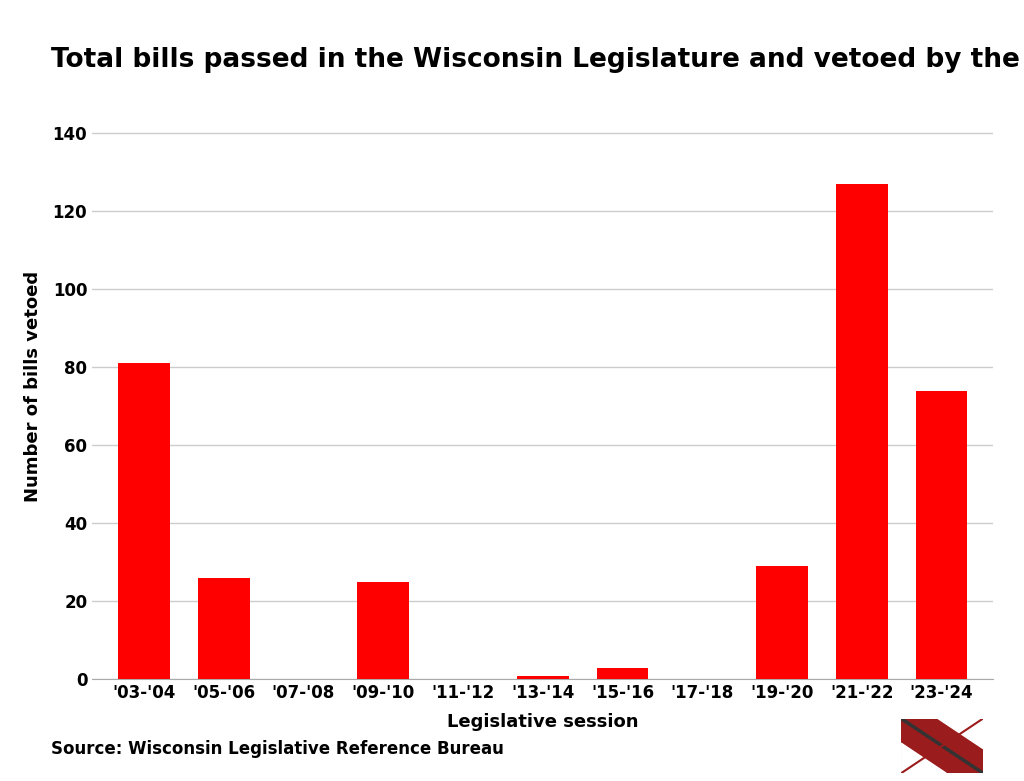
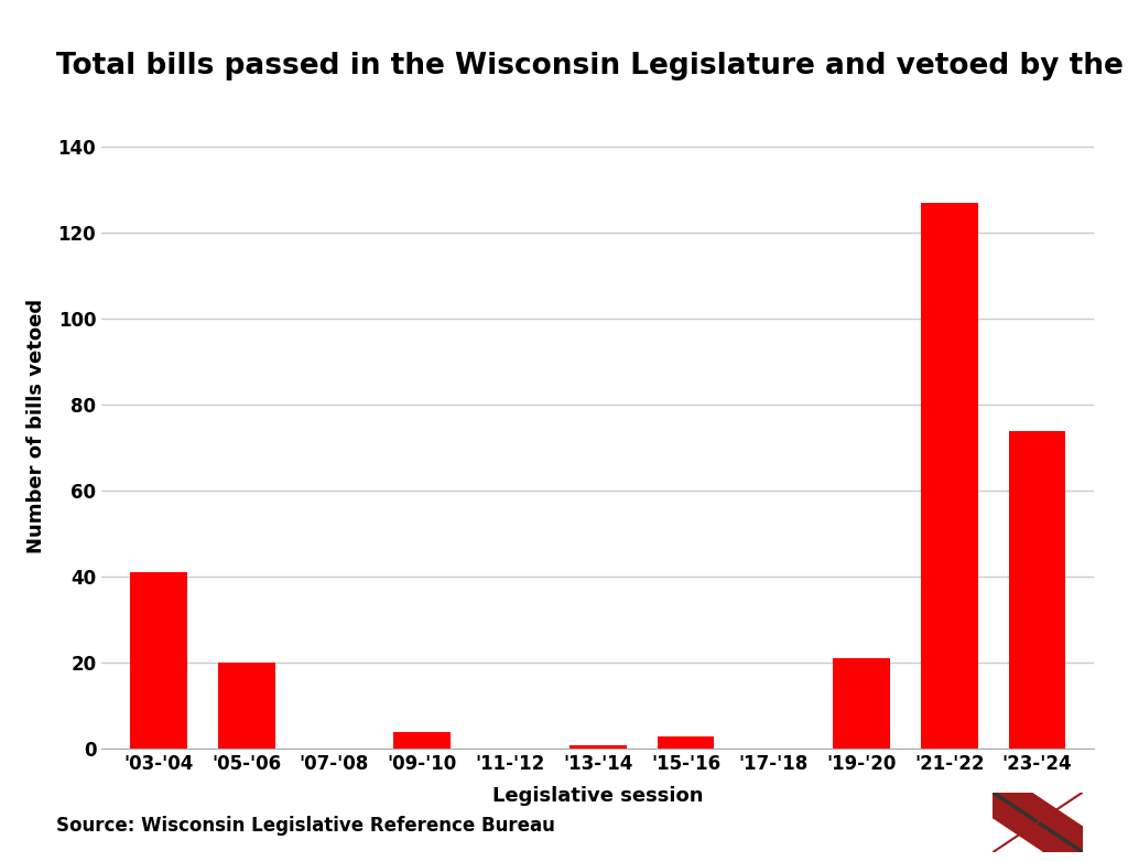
'03-'04: 81 -> 41
'05-'06: 26 -> 20
'09-'10: 25 -> 4
'19-'20: 29 -> 21
